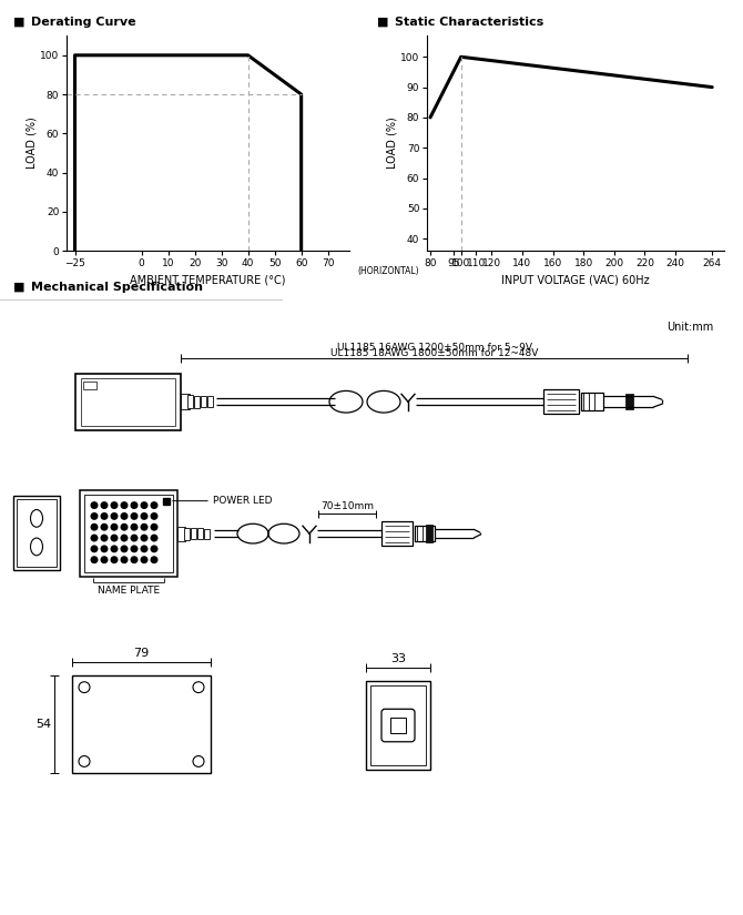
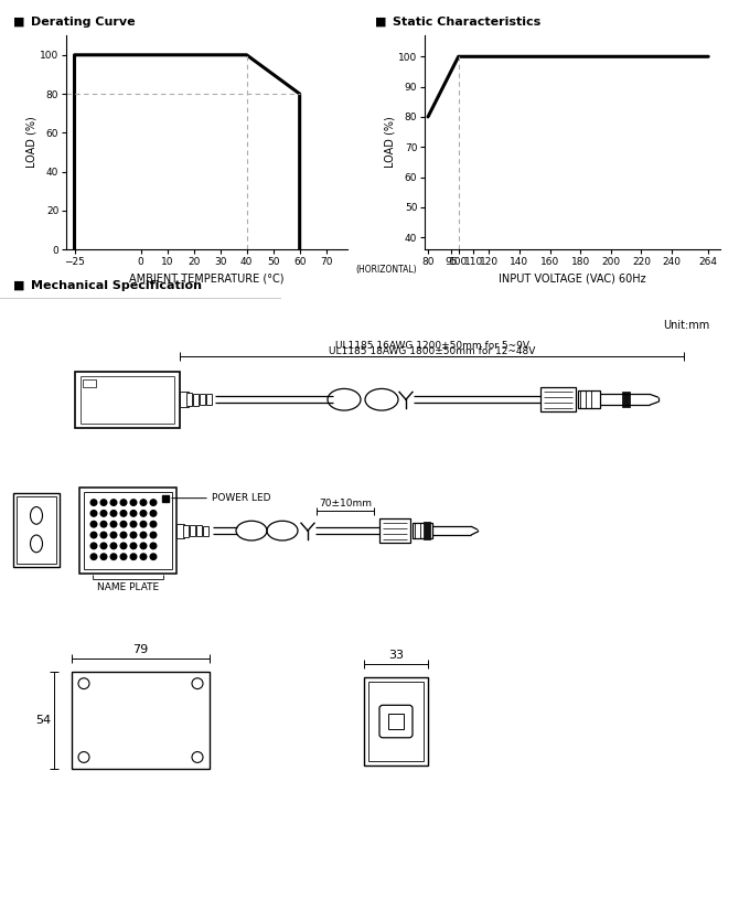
264: 90 -> 100
